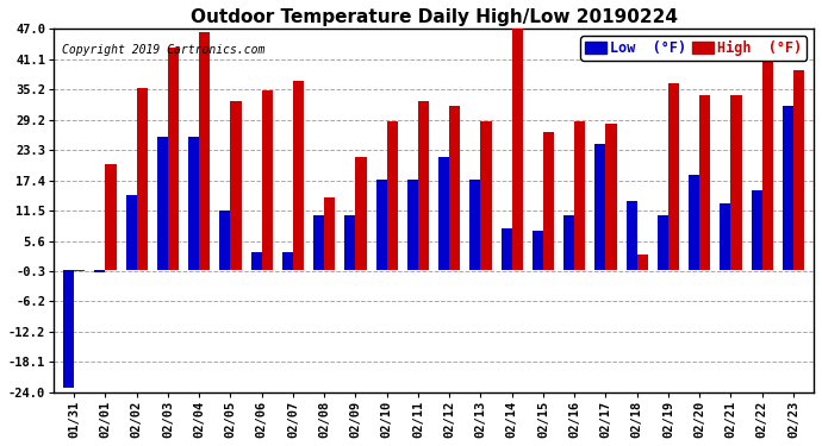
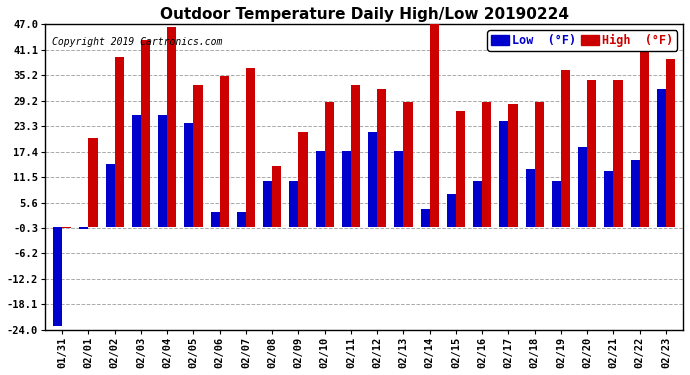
High (°F)/02/02: 35.5 -> 39.5
Low (°F)/02/05: 11.5 -> 24.0
Low (°F)/02/14: 8.0 -> 4.0
High (°F)/02/18: 3.0 -> 29.0
